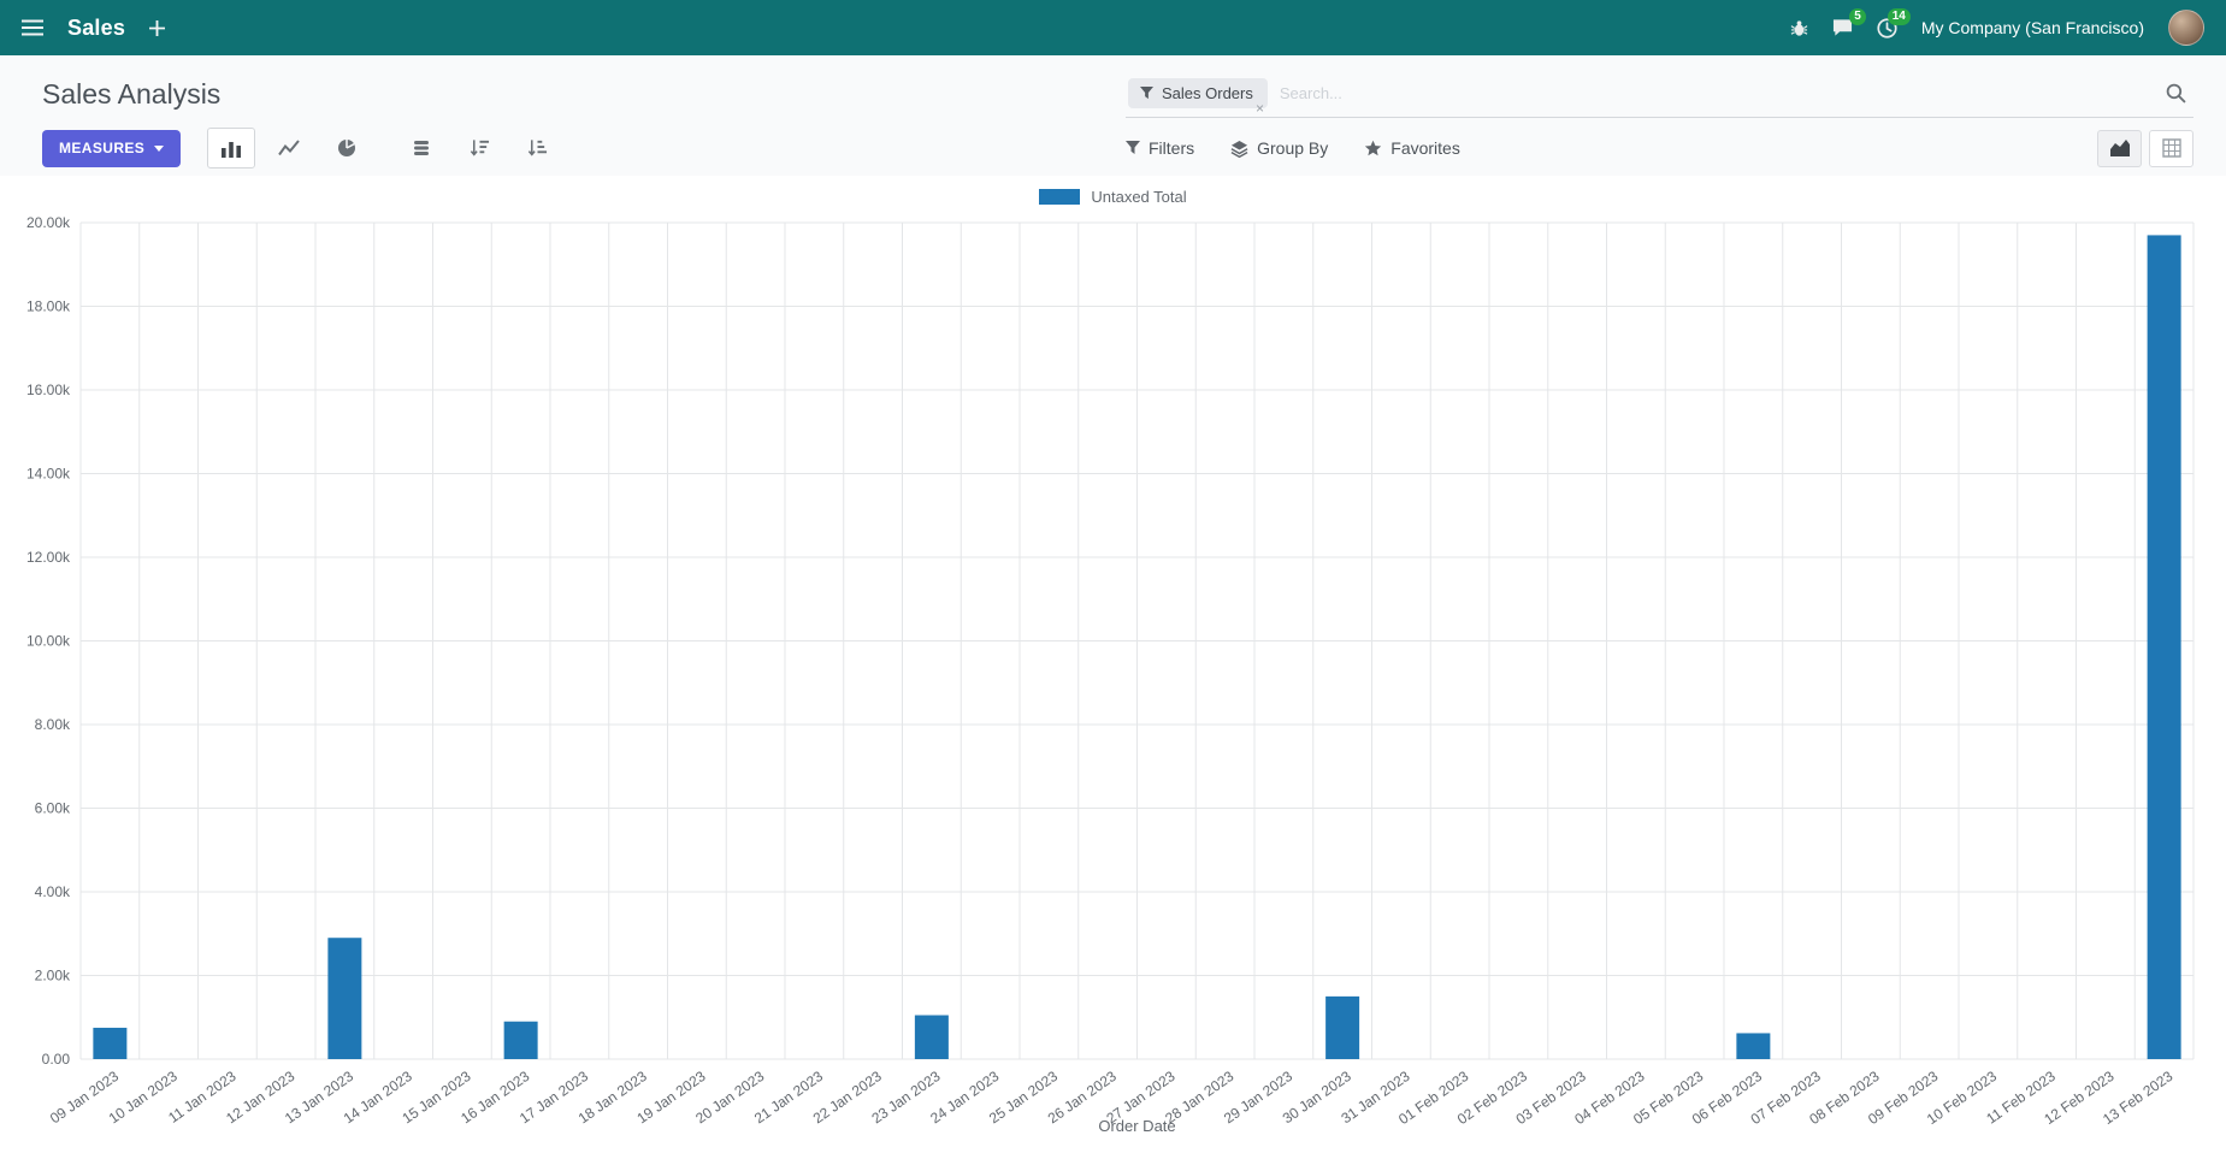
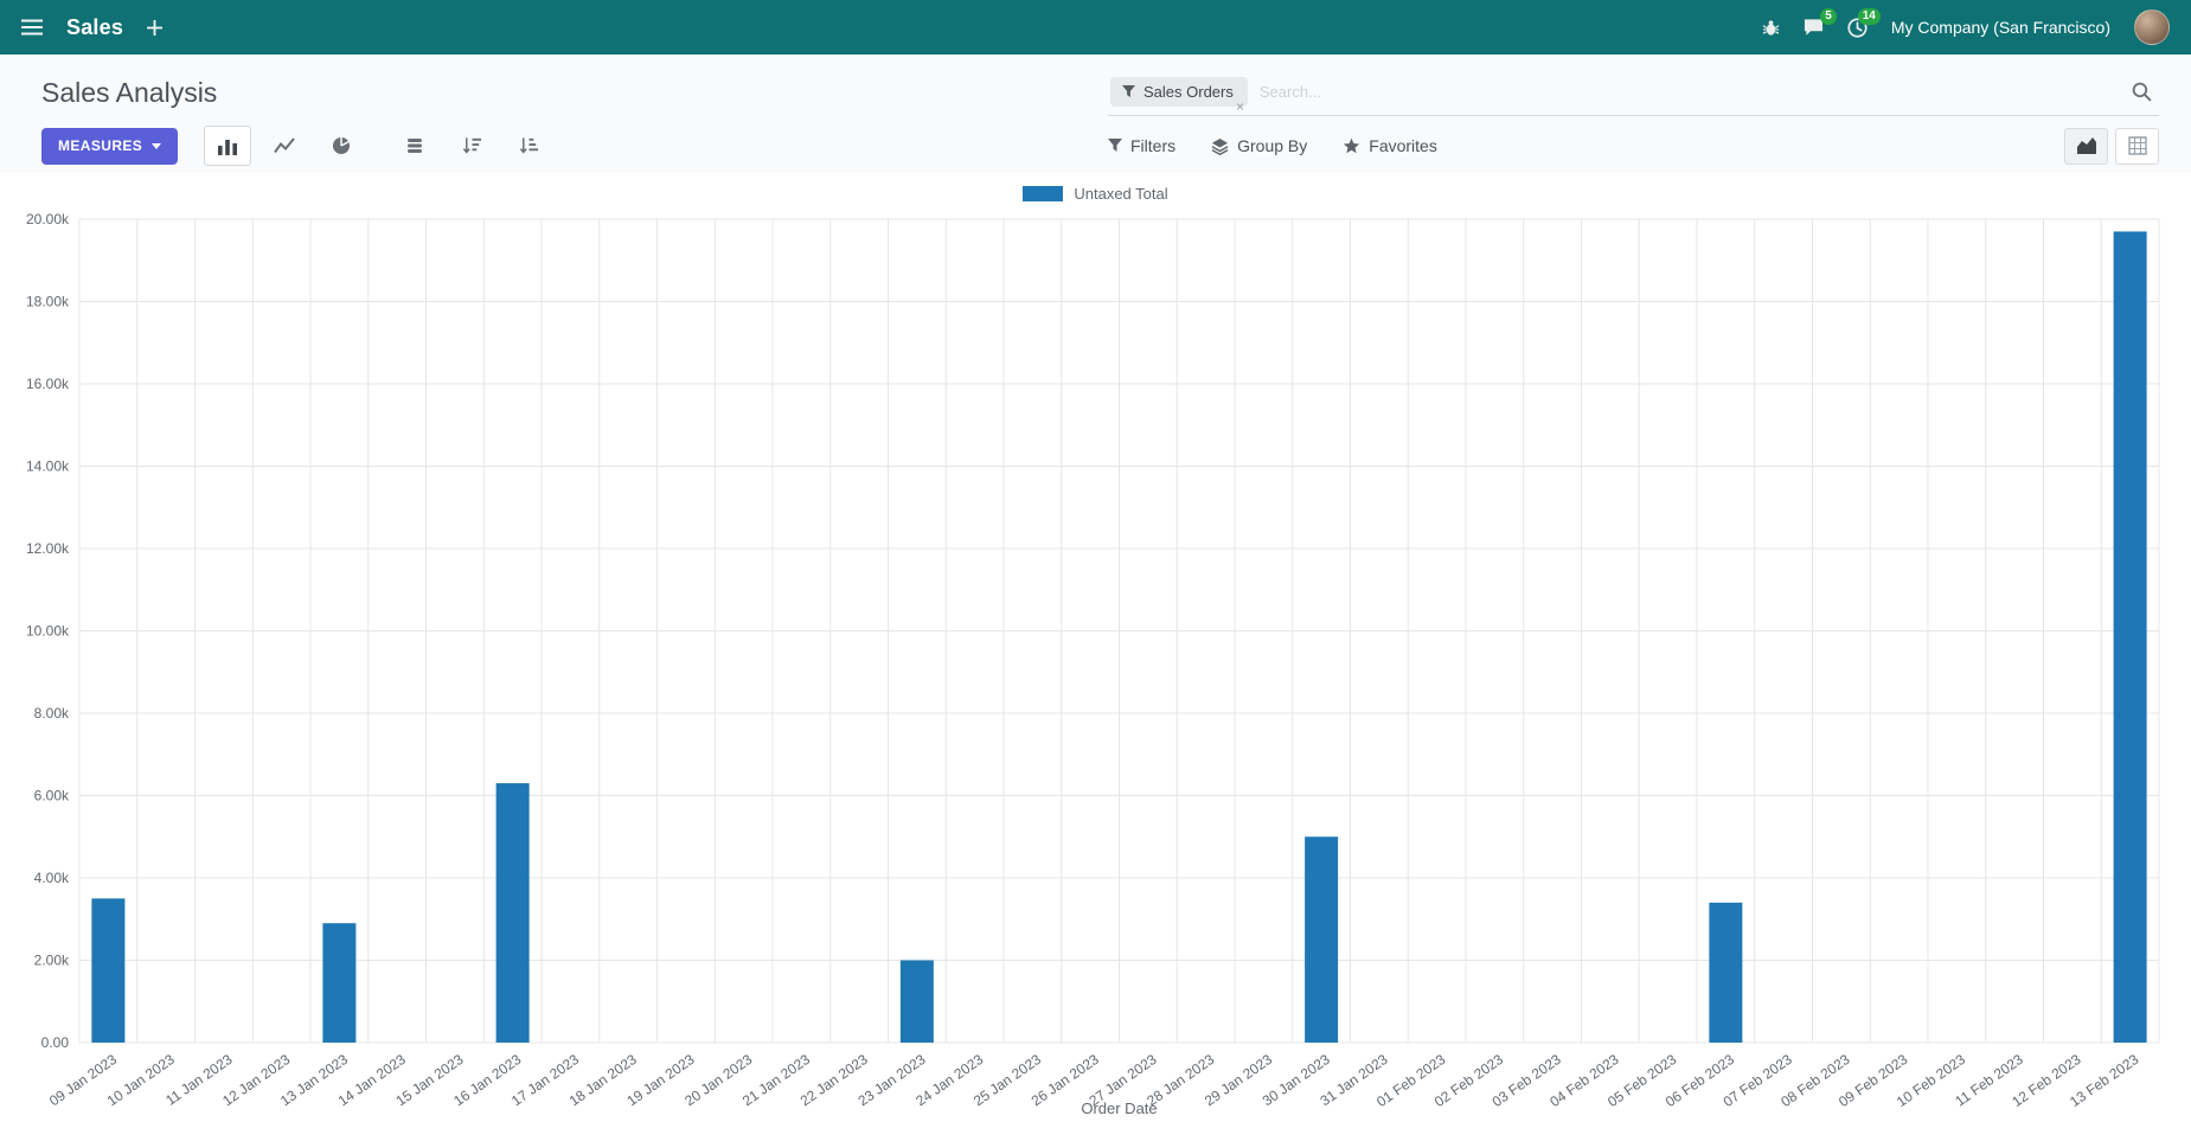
09 Jan 2023: 0.8k -> 3.5k
16 Jan 2023: 0.9k -> 6.3k
23 Jan 2023: 1.0k -> 2.0k
30 Jan 2023: 1.5k -> 5.0k
06 Feb 2023: 0.6k -> 3.4k
